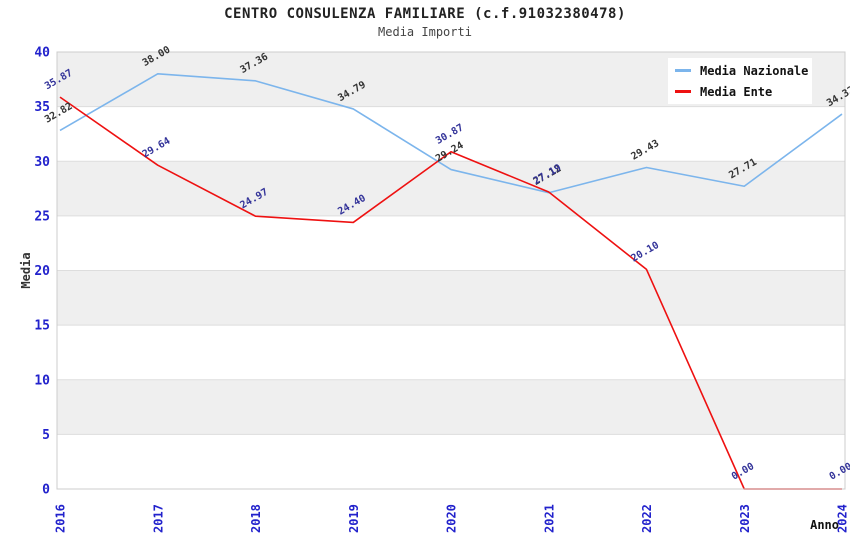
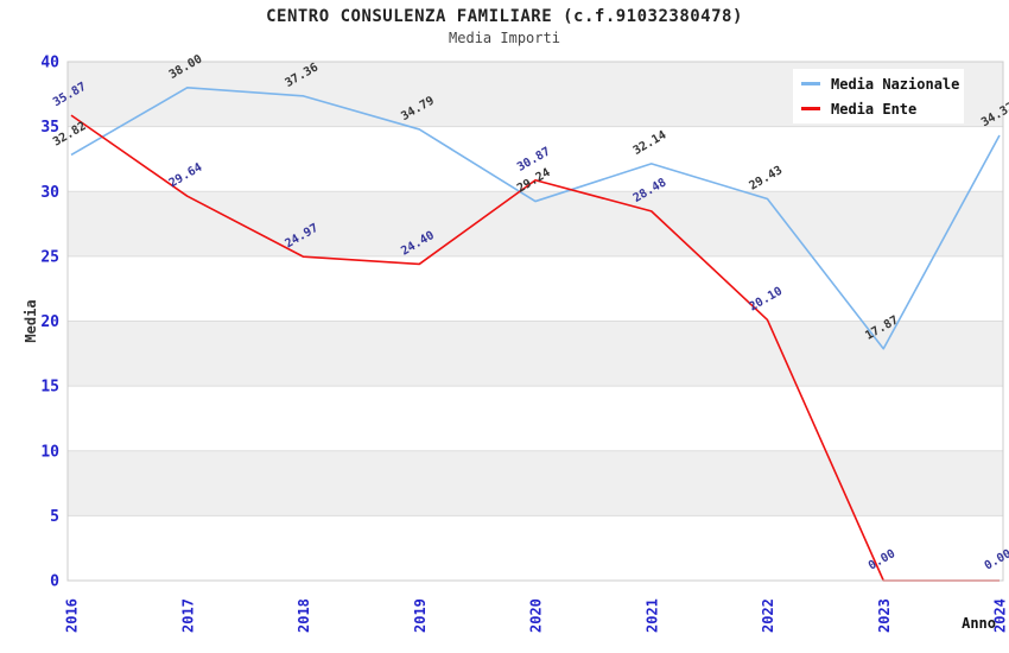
Media Nazionale/2021: 27.12 -> 32.14
Media Ente/2021: 27.19 -> 28.48
Media Nazionale/2023: 27.71 -> 17.87
